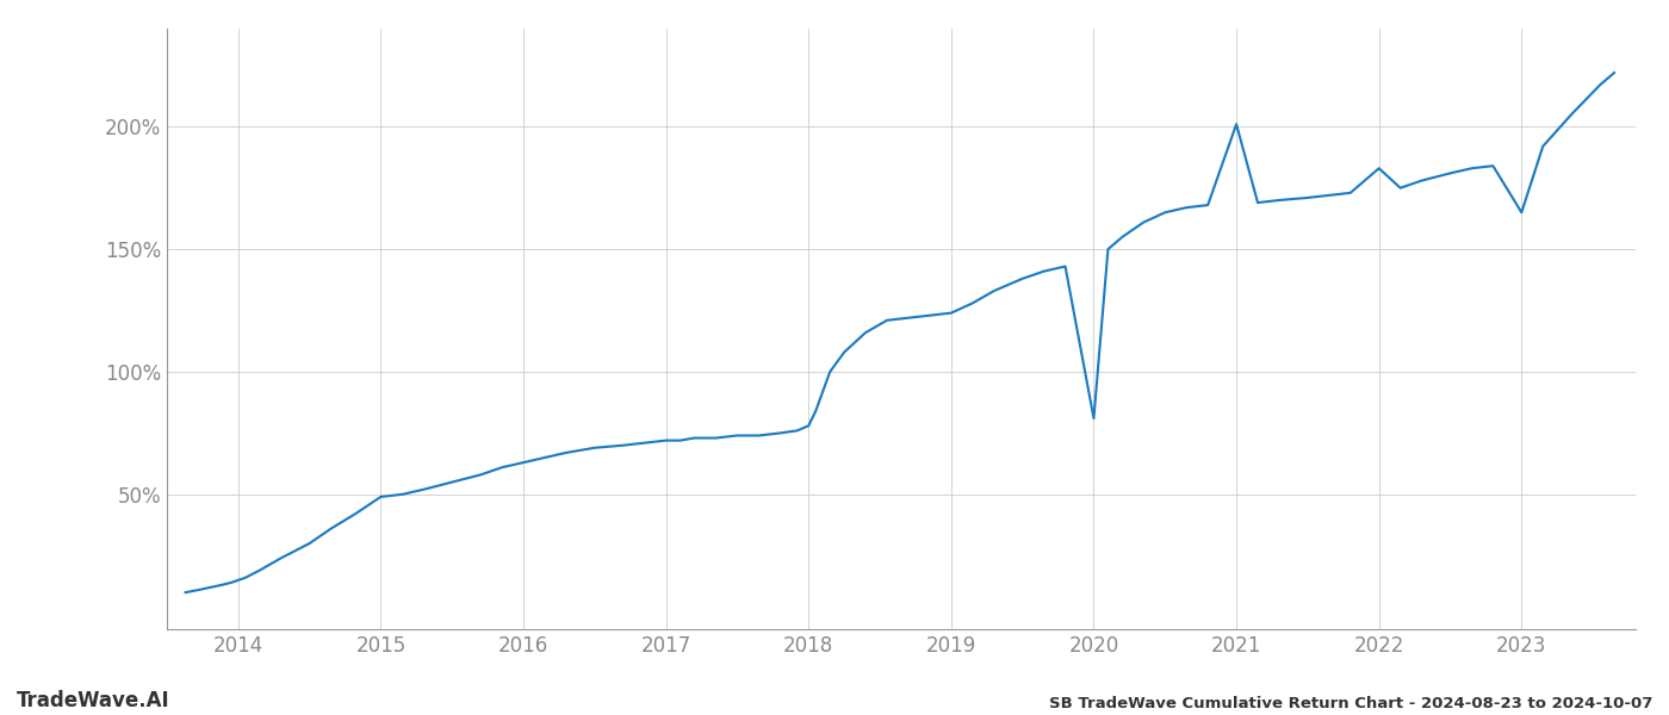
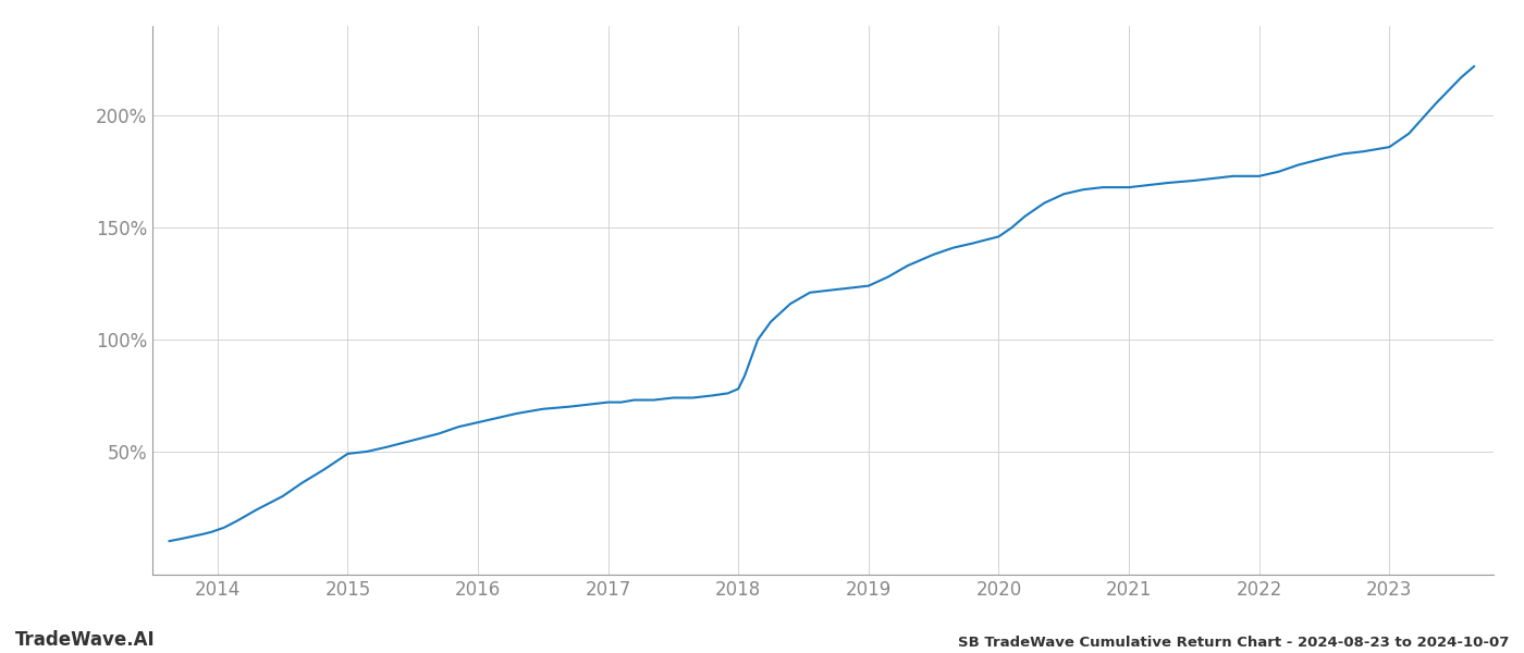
2020: 81% -> 146%
2021: 201% -> 168%
2022: 183% -> 173%
2023: 165% -> 186%
